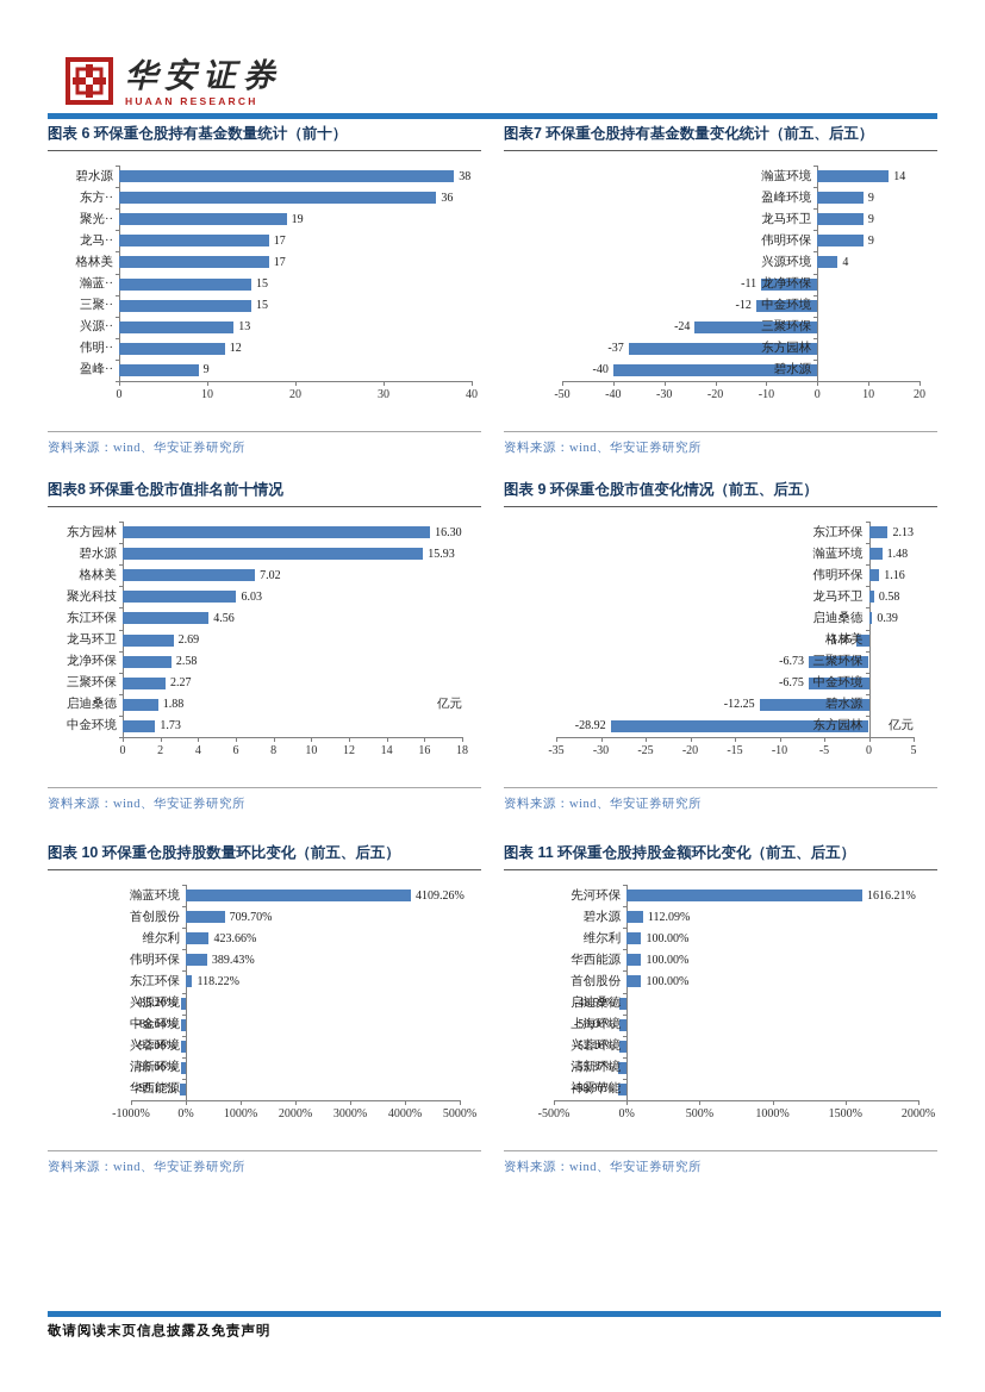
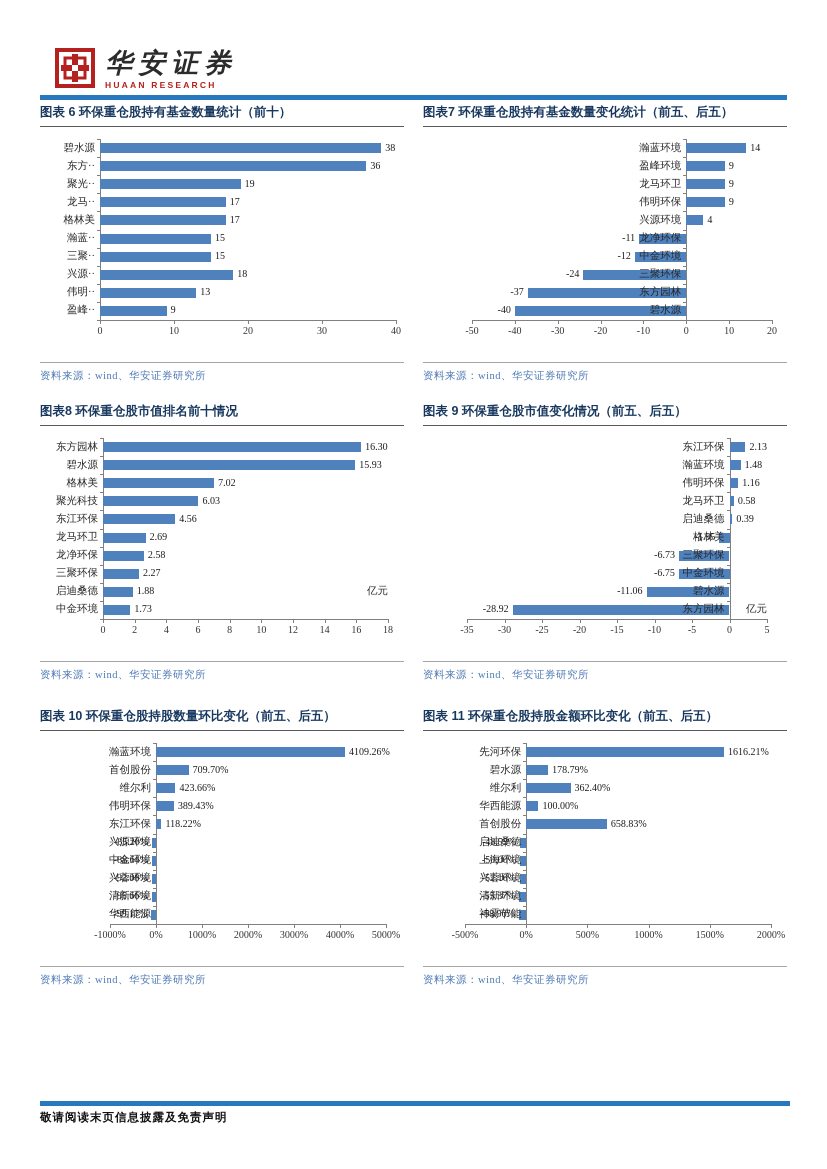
图表 6 环保重仓股持有基金数量统计（前十）/兴源··: 13 -> 18
图表 6 环保重仓股持有基金数量统计（前十）/伟明··: 12 -> 13
图表 9 环保重仓股市值变化情况（前五、后五）/碧水源: -12.25 -> -11.06
图表 11 环保重仓股持股金额环比变化（前五、后五）/碧水源: 112.09% -> 178.79%
图表 11 环保重仓股持股金额环比变化（前五、后五）/维尔利: 100.00% -> 362.40%
图表 11 环保重仓股持股金额环比变化（前五、后五）/首创股份: 100.00% -> 658.83%
